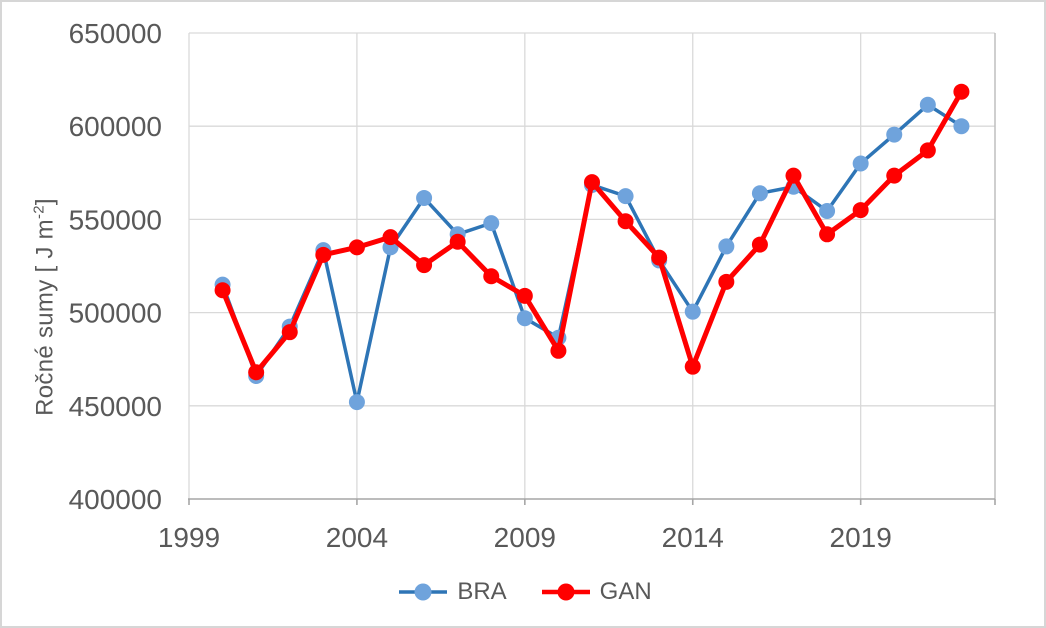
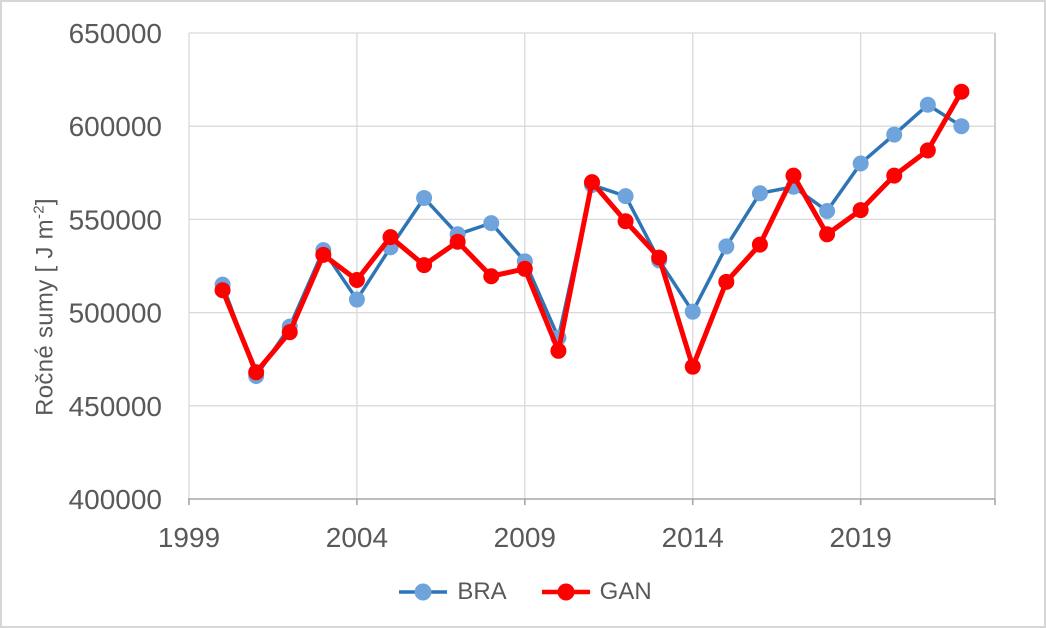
BRA/2004: 452000 -> 507000
GAN/2004: 535000 -> 518000
BRA/2009: 497000 -> 528000
GAN/2009: 509000 -> 524000
